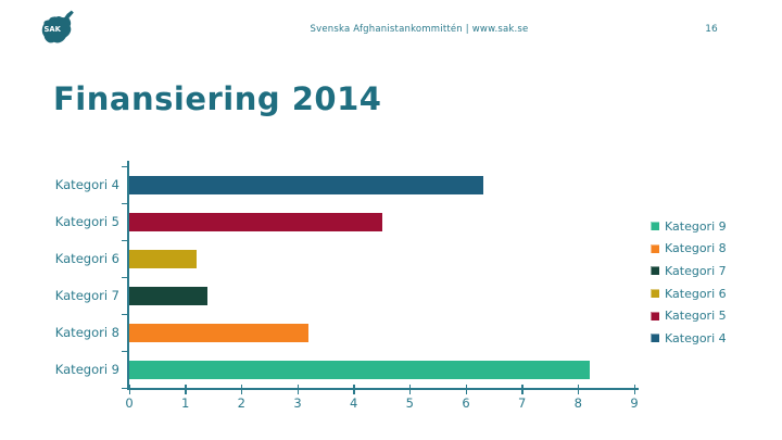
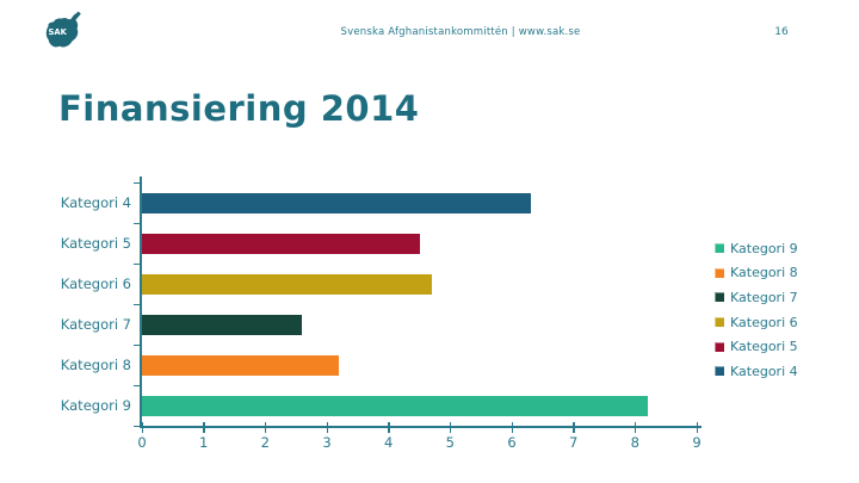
Kategori 6: 1.2 -> 4.7
Kategori 7: 1.4 -> 2.6
